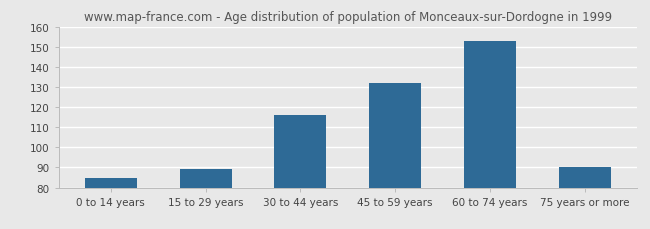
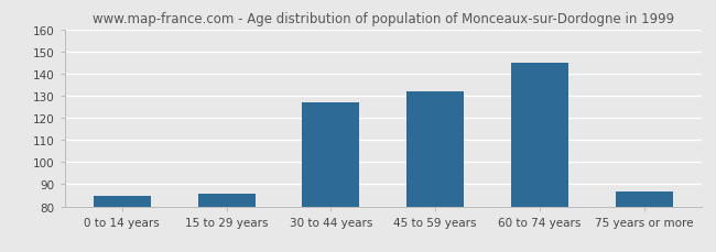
15 to 29 years: 89 -> 86
30 to 44 years: 116 -> 127
60 to 74 years: 153 -> 145
75 years or more: 90 -> 87
